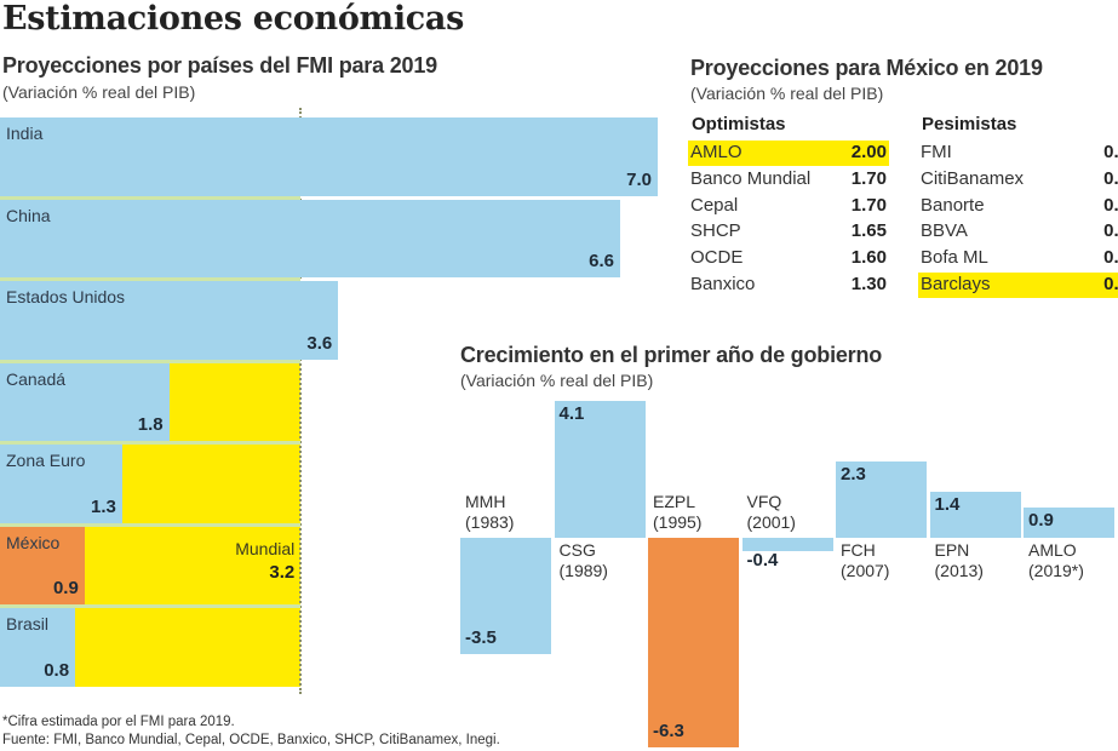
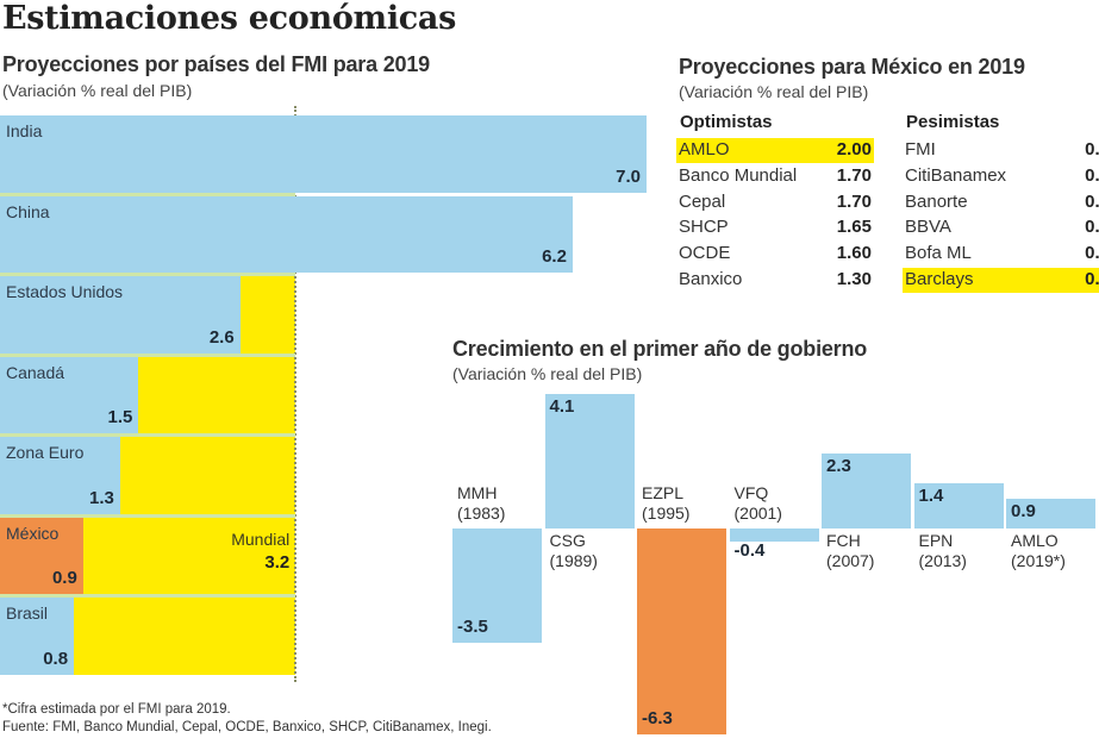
Proyecciones por países del FMI para 2019/China: 6.6 -> 6.2
Proyecciones por países del FMI para 2019/Estados Unidos: 3.6 -> 2.6
Proyecciones por países del FMI para 2019/Canadá: 1.8 -> 1.5
